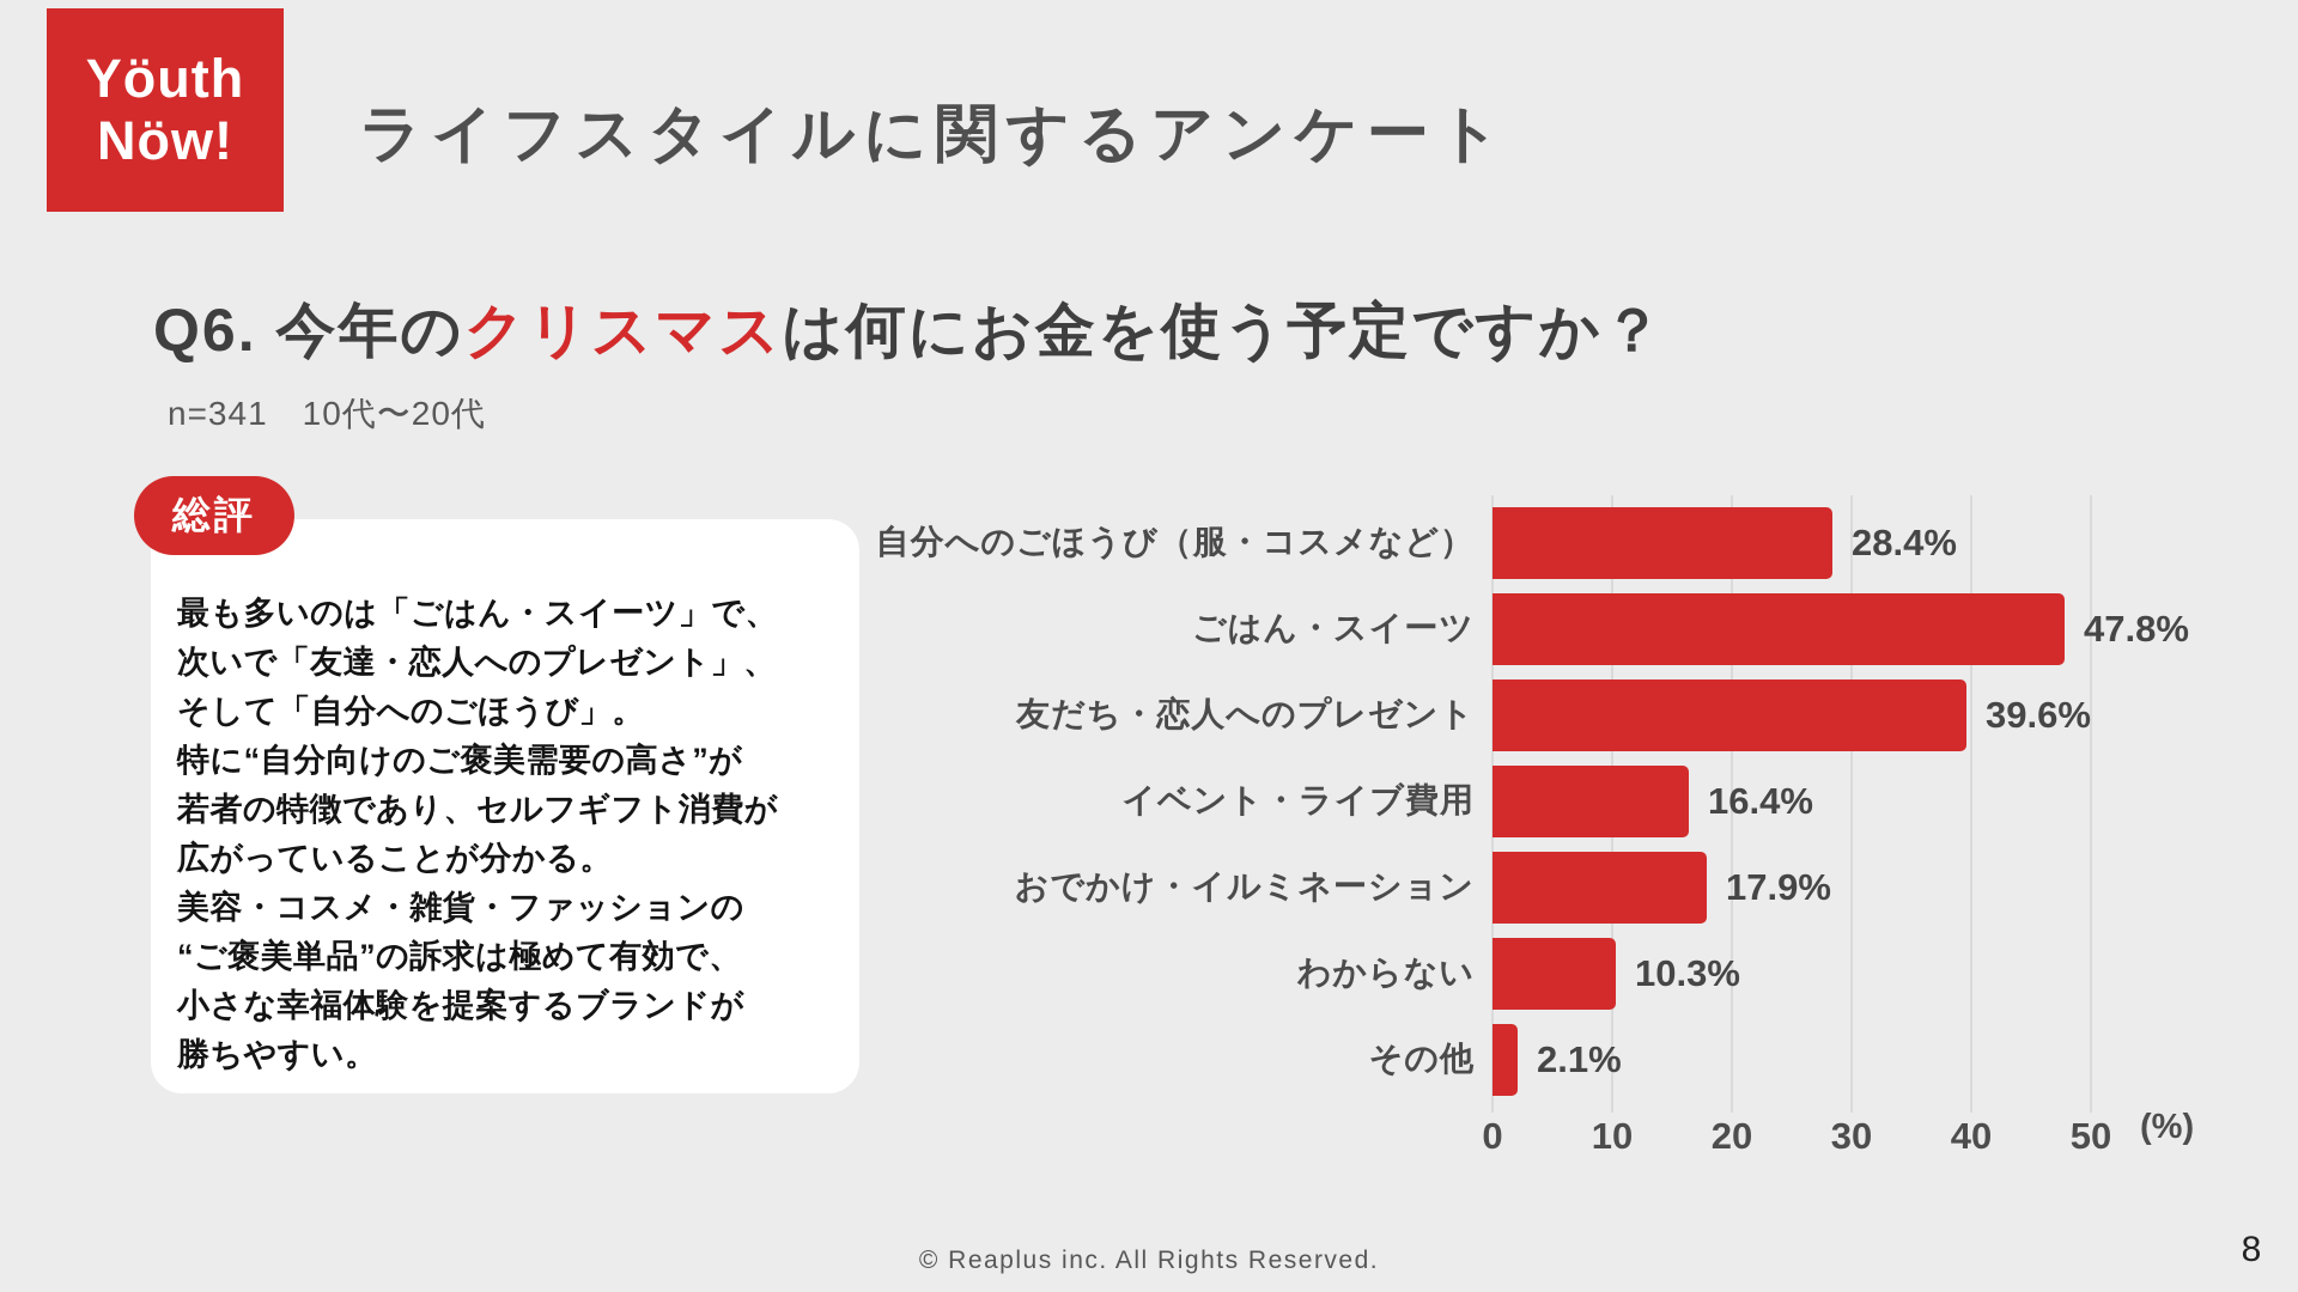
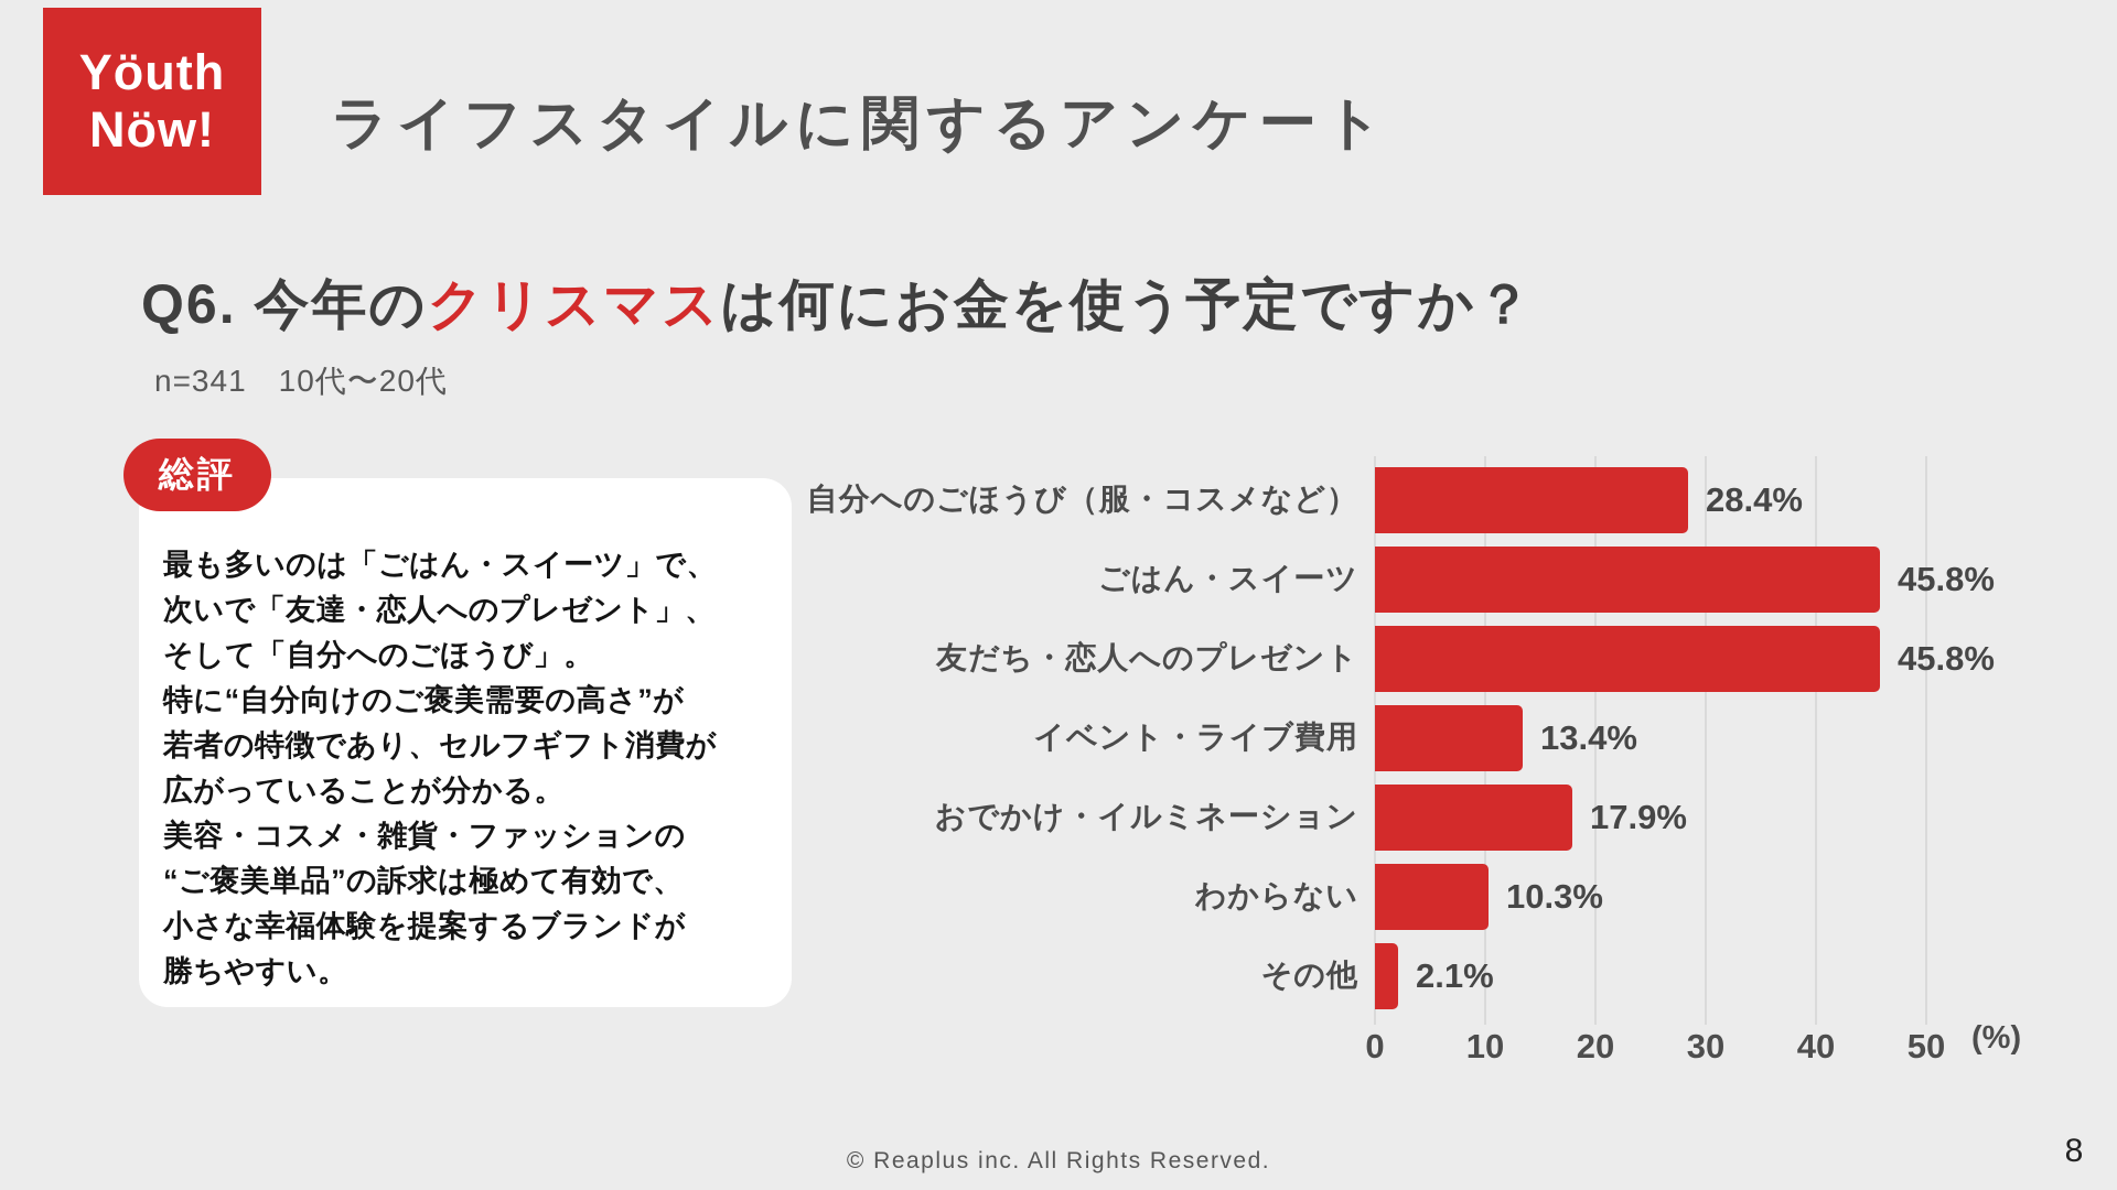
ごはん・スイーツ: 47.8% -> 45.8%
友だち・恋人へのプレゼント: 39.6% -> 45.8%
イベント・ライブ費用: 16.4% -> 13.4%
